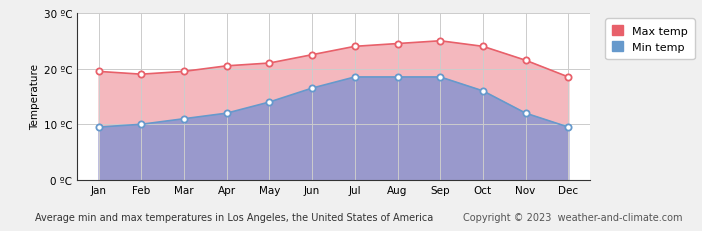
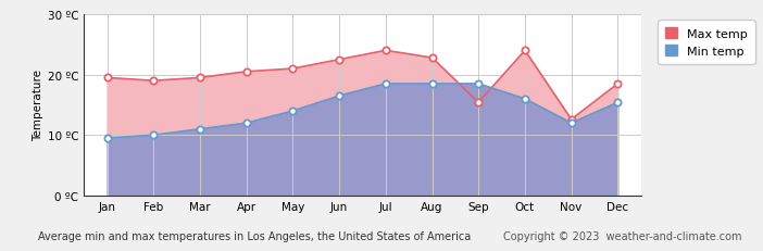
Max temp/Aug: 24.5 ºC -> 22.8 ºC
Max temp/Sep: 25.0 ºC -> 15.4 ºC
Max temp/Nov: 21.5 ºC -> 12.6 ºC
Min temp/Dec: 9.5 ºC -> 15.4 ºC
